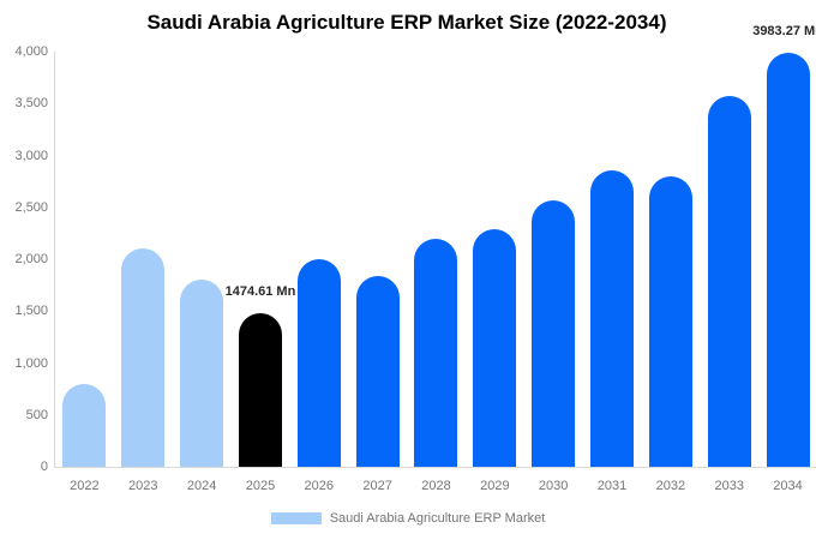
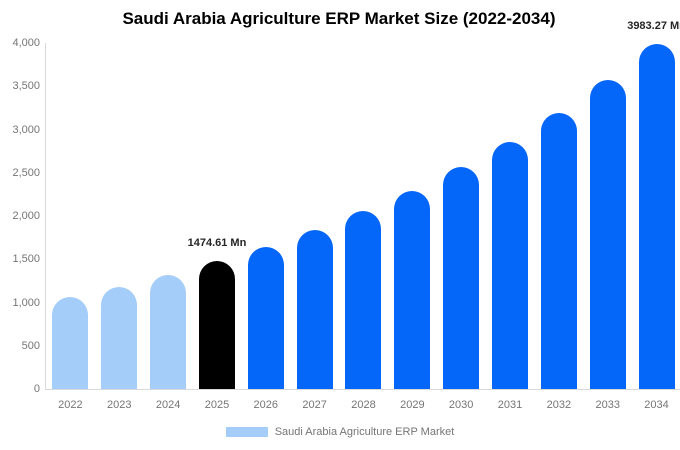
2022: 800 -> 1100
2023: 2100 -> 1200
2024: 1800 -> 1300
2026: 2000 -> 1600
2028: 2200 -> 2100
2032: 2800 -> 3200
